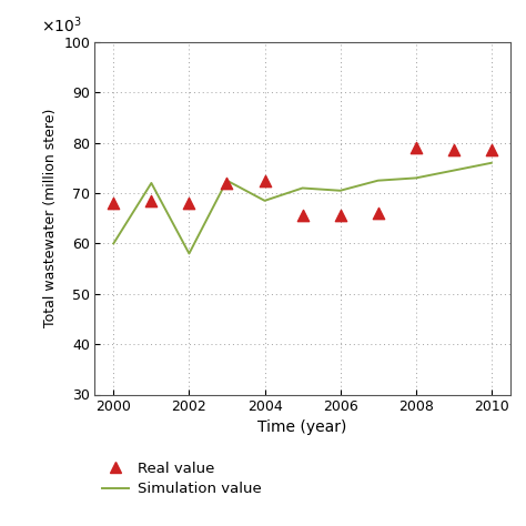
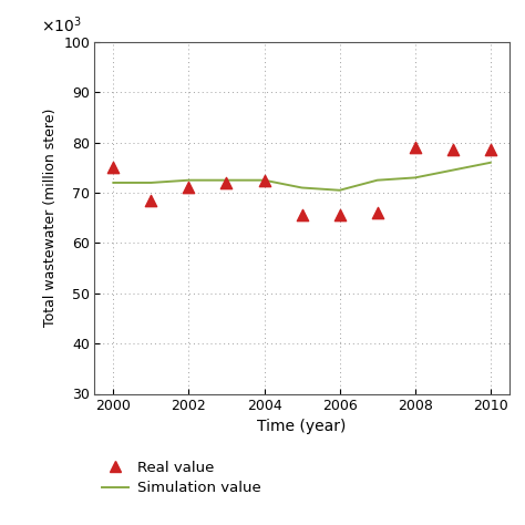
Real value/2000: 68.0 -> 75.0
Simulation value/2000: 60.0 -> 72.0
Real value/2002: 68.0 -> 71.0
Simulation value/2002: 58.0 -> 72.5
Simulation value/2004: 68.5 -> 72.5
